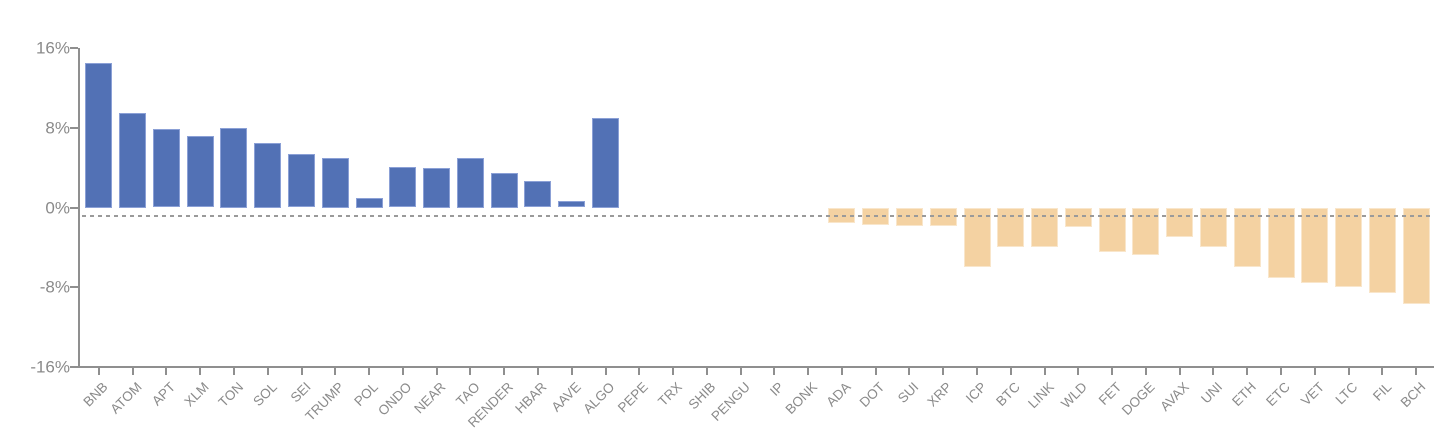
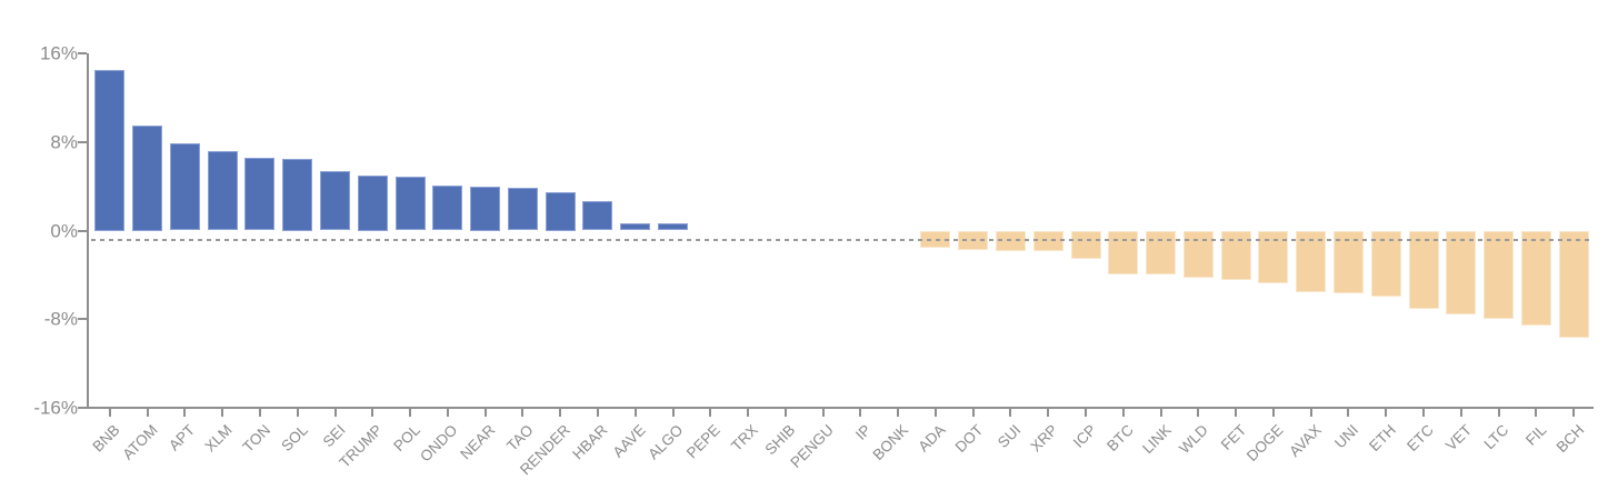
TON: 8% -> 7%
POL: 1% -> 5%
TAO: 5% -> 4%
ALGO: 9% -> 1%
ICP: -6% -> -3%
WLD: -2% -> -4%
AVAX: -3% -> -6%
UNI: -4% -> -6%
